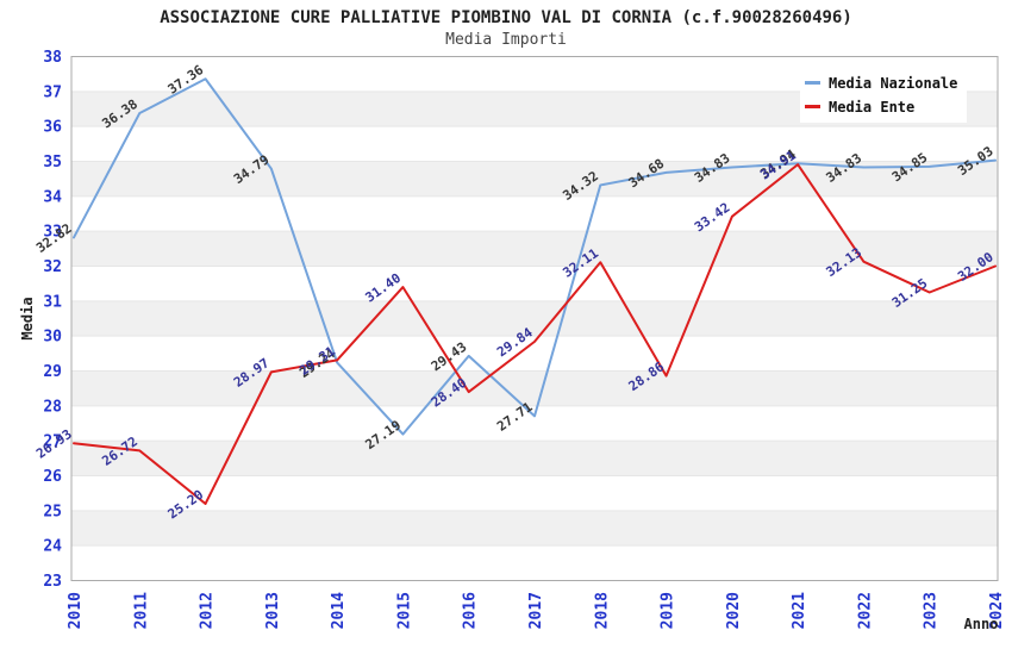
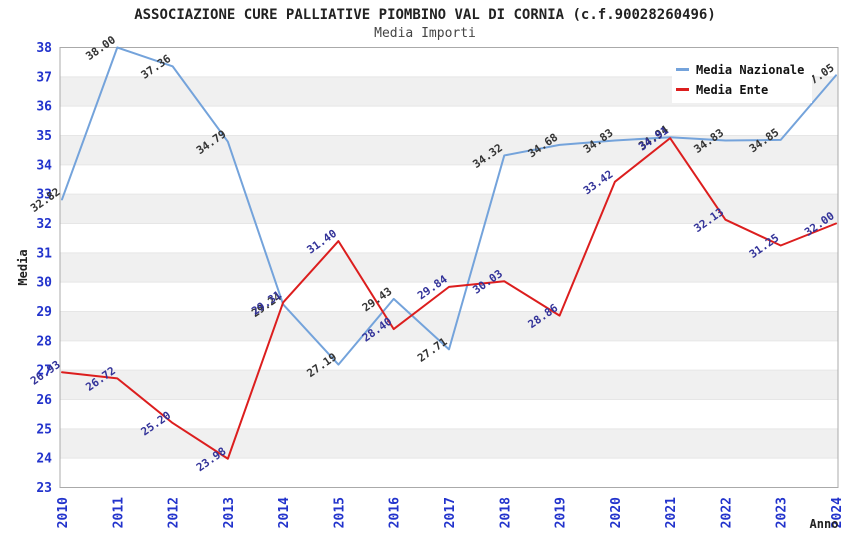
Media Nazionale/2011: 36.38 -> 38.00
Media Ente/2013: 28.97 -> 23.98
Media Ente/2018: 32.11 -> 30.03
Media Nazionale/2024: 35.03 -> 37.05
